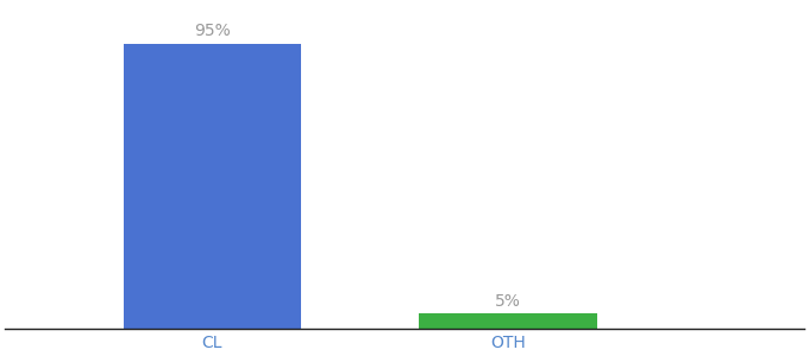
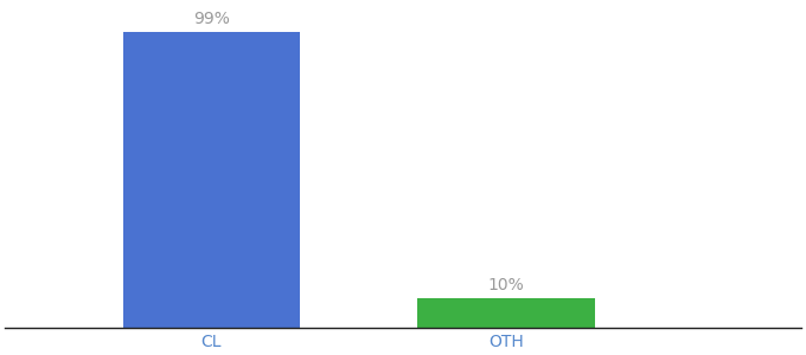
CL: 95% -> 99%
OTH: 5% -> 10%
